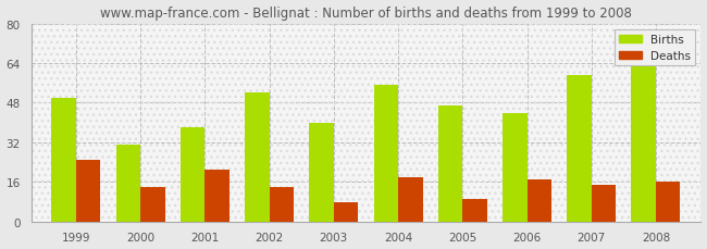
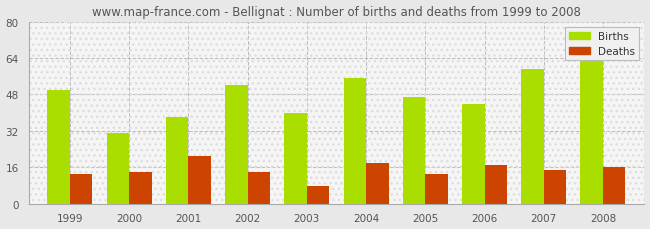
Deaths/1999: 25 -> 13
Deaths/2005: 9 -> 13
